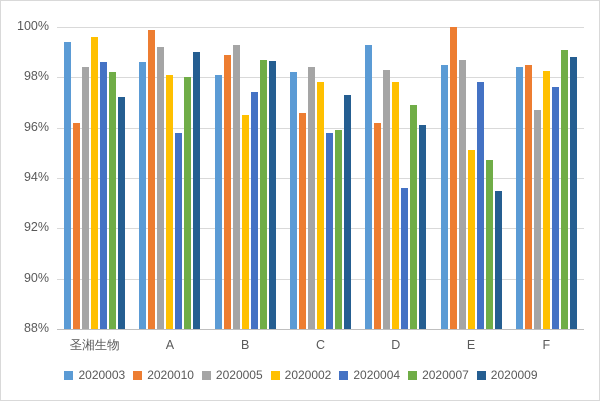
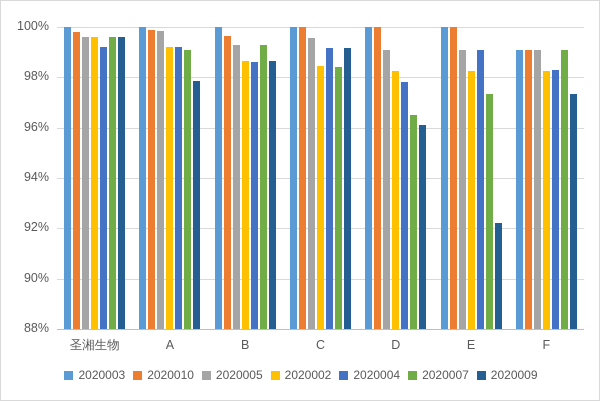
2020003/圣湘生物: 99.4% -> 100.0%
2020010/圣湘生物: 96.2% -> 99.8%
2020005/圣湘生物: 98.4% -> 99.6%
2020004/圣湘生物: 98.6% -> 99.2%
2020007/圣湘生物: 98.2% -> 99.6%
2020009/圣湘生物: 97.2% -> 99.6%
2020003/A: 98.6% -> 100.0%
2020005/A: 99.2% -> 99.8%
2020002/A: 98.1% -> 99.2%
2020004/A: 95.8% -> 99.2%
2020007/A: 98.0% -> 99.1%
2020009/A: 99.0% -> 97.8%
2020003/B: 98.1% -> 100.0%
2020010/B: 98.9% -> 99.7%
2020002/B: 96.5% -> 98.7%
2020004/B: 97.4% -> 98.6%
2020007/B: 98.7% -> 99.3%
2020003/C: 98.2% -> 100.0%
2020010/C: 96.6% -> 100.0%
2020005/C: 98.4% -> 99.5%
2020002/C: 97.8% -> 98.5%
2020004/C: 95.8% -> 99.2%
2020007/C: 95.9% -> 98.4%
2020009/C: 97.3% -> 99.2%
2020003/D: 99.3% -> 100.0%
2020010/D: 96.2% -> 100.0%
2020005/D: 98.3% -> 99.1%
2020002/D: 97.8% -> 98.2%
2020004/D: 93.6% -> 97.8%
2020007/D: 96.9% -> 96.5%
2020003/E: 98.5% -> 100.0%
2020005/E: 98.7% -> 99.1%
2020002/E: 95.1% -> 98.2%
2020004/E: 97.8% -> 99.1%
2020007/E: 94.7% -> 97.3%
2020009/E: 93.5% -> 92.2%
2020003/F: 98.4% -> 99.1%
2020010/F: 98.5% -> 99.1%
2020005/F: 96.7% -> 99.1%
2020004/F: 97.6% -> 98.3%
2020009/F: 98.8% -> 97.3%
